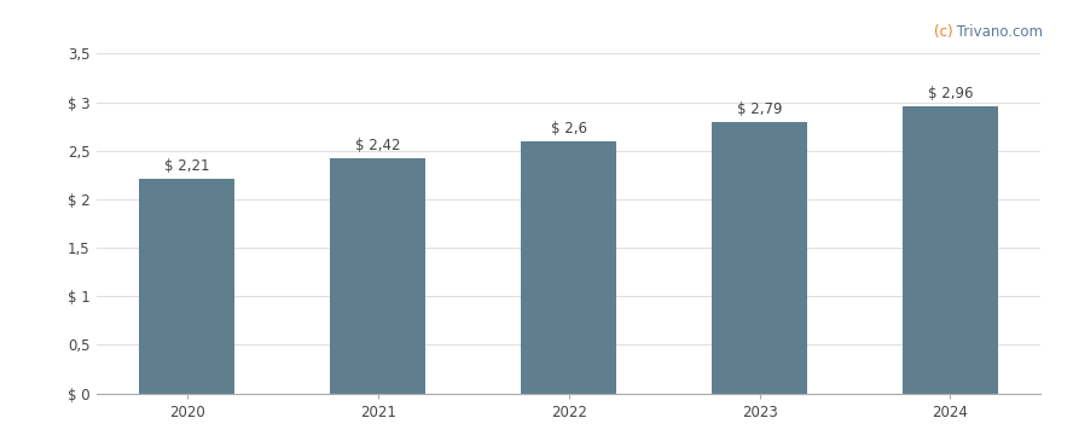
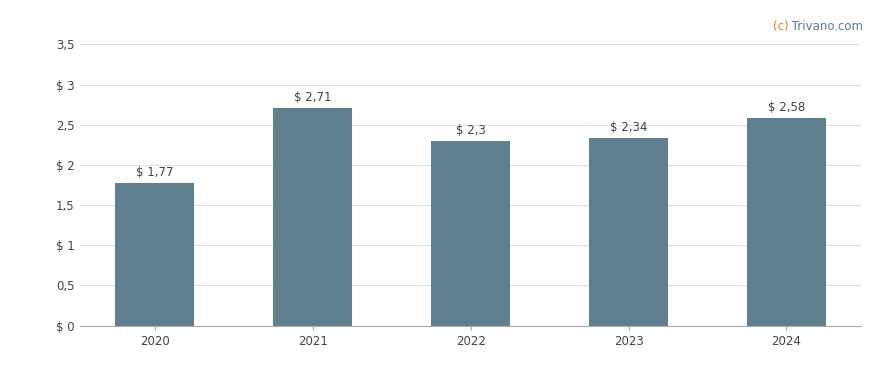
2020: 2,21 -> 1,77
2021: 2,42 -> 2,71
2022: 2,6 -> 2,3
2023: 2,79 -> 2,34
2024: 2,96 -> 2,58
